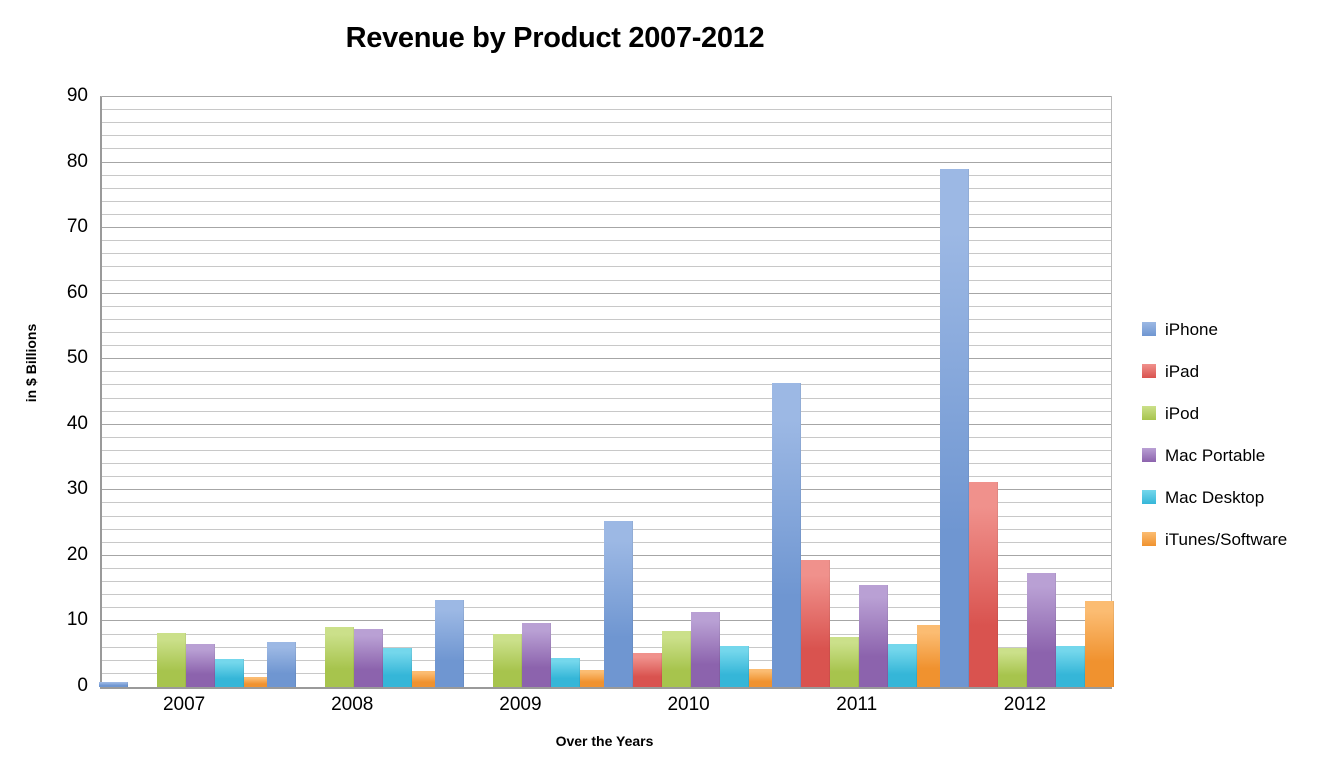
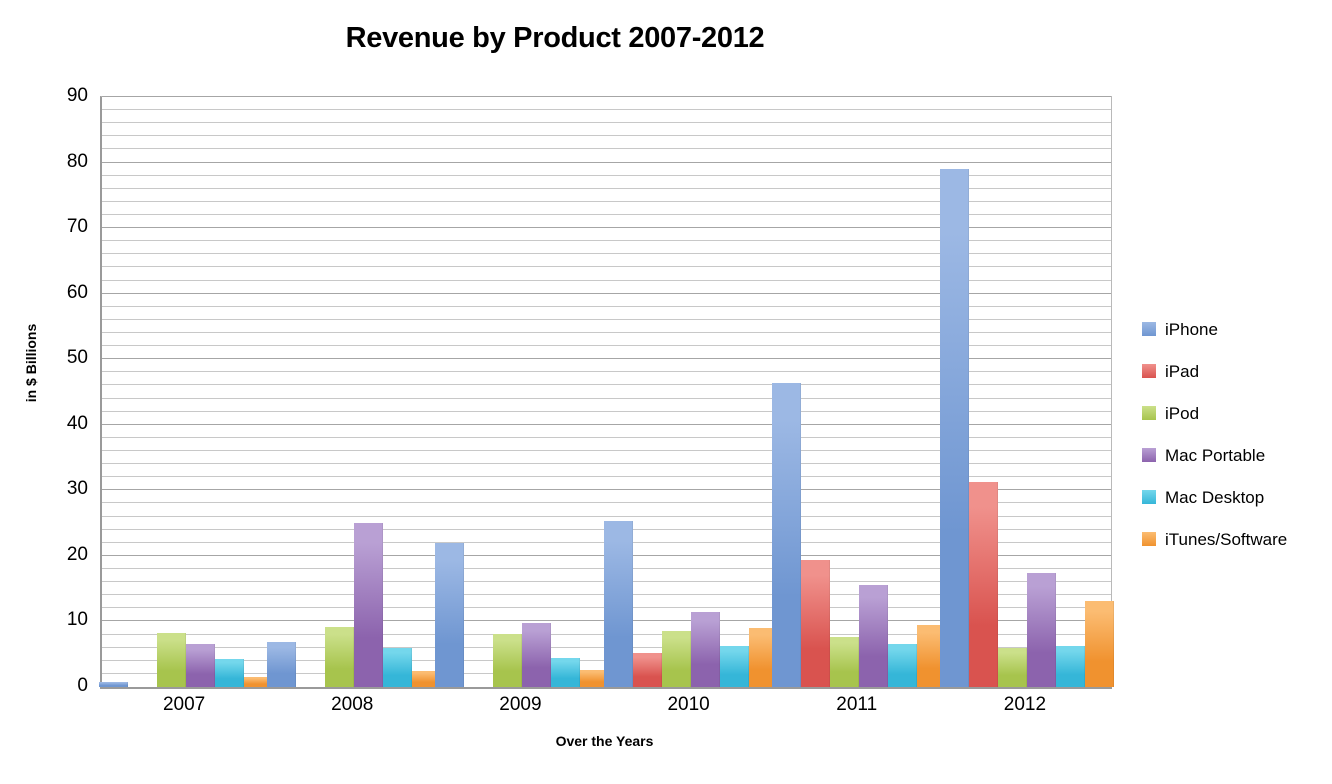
Mac Portable/2008: 9 -> 25
iPhone/2009: 13 -> 22
iTunes/Software/2010: 3 -> 9
